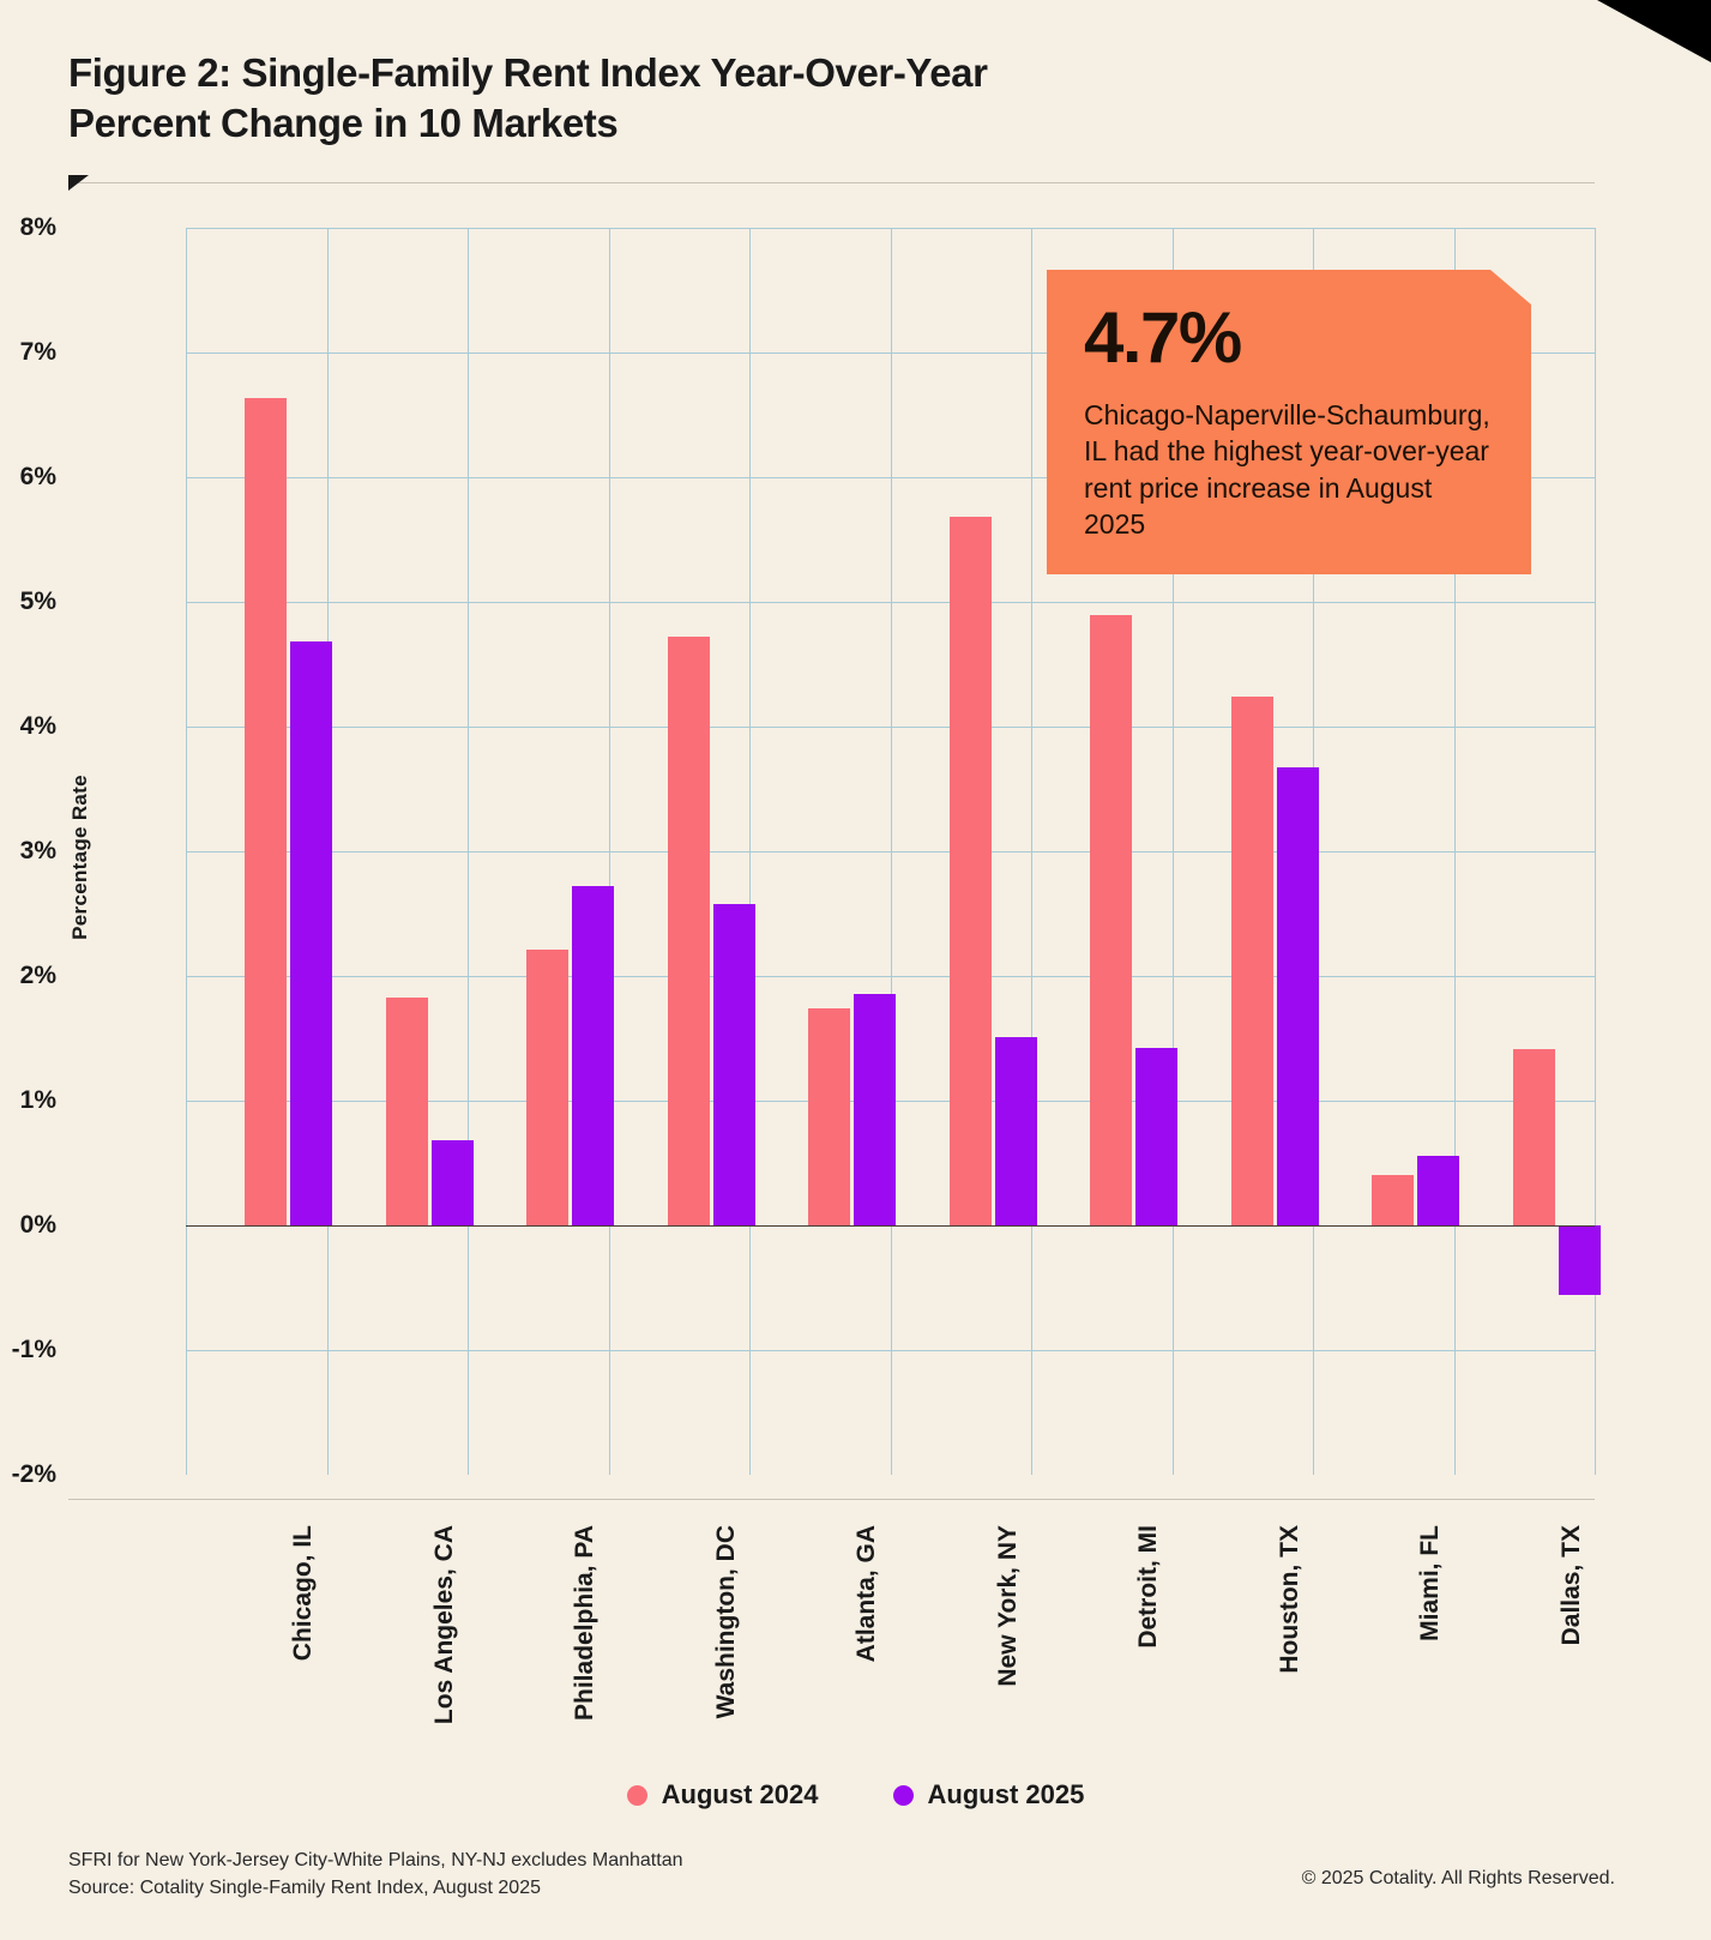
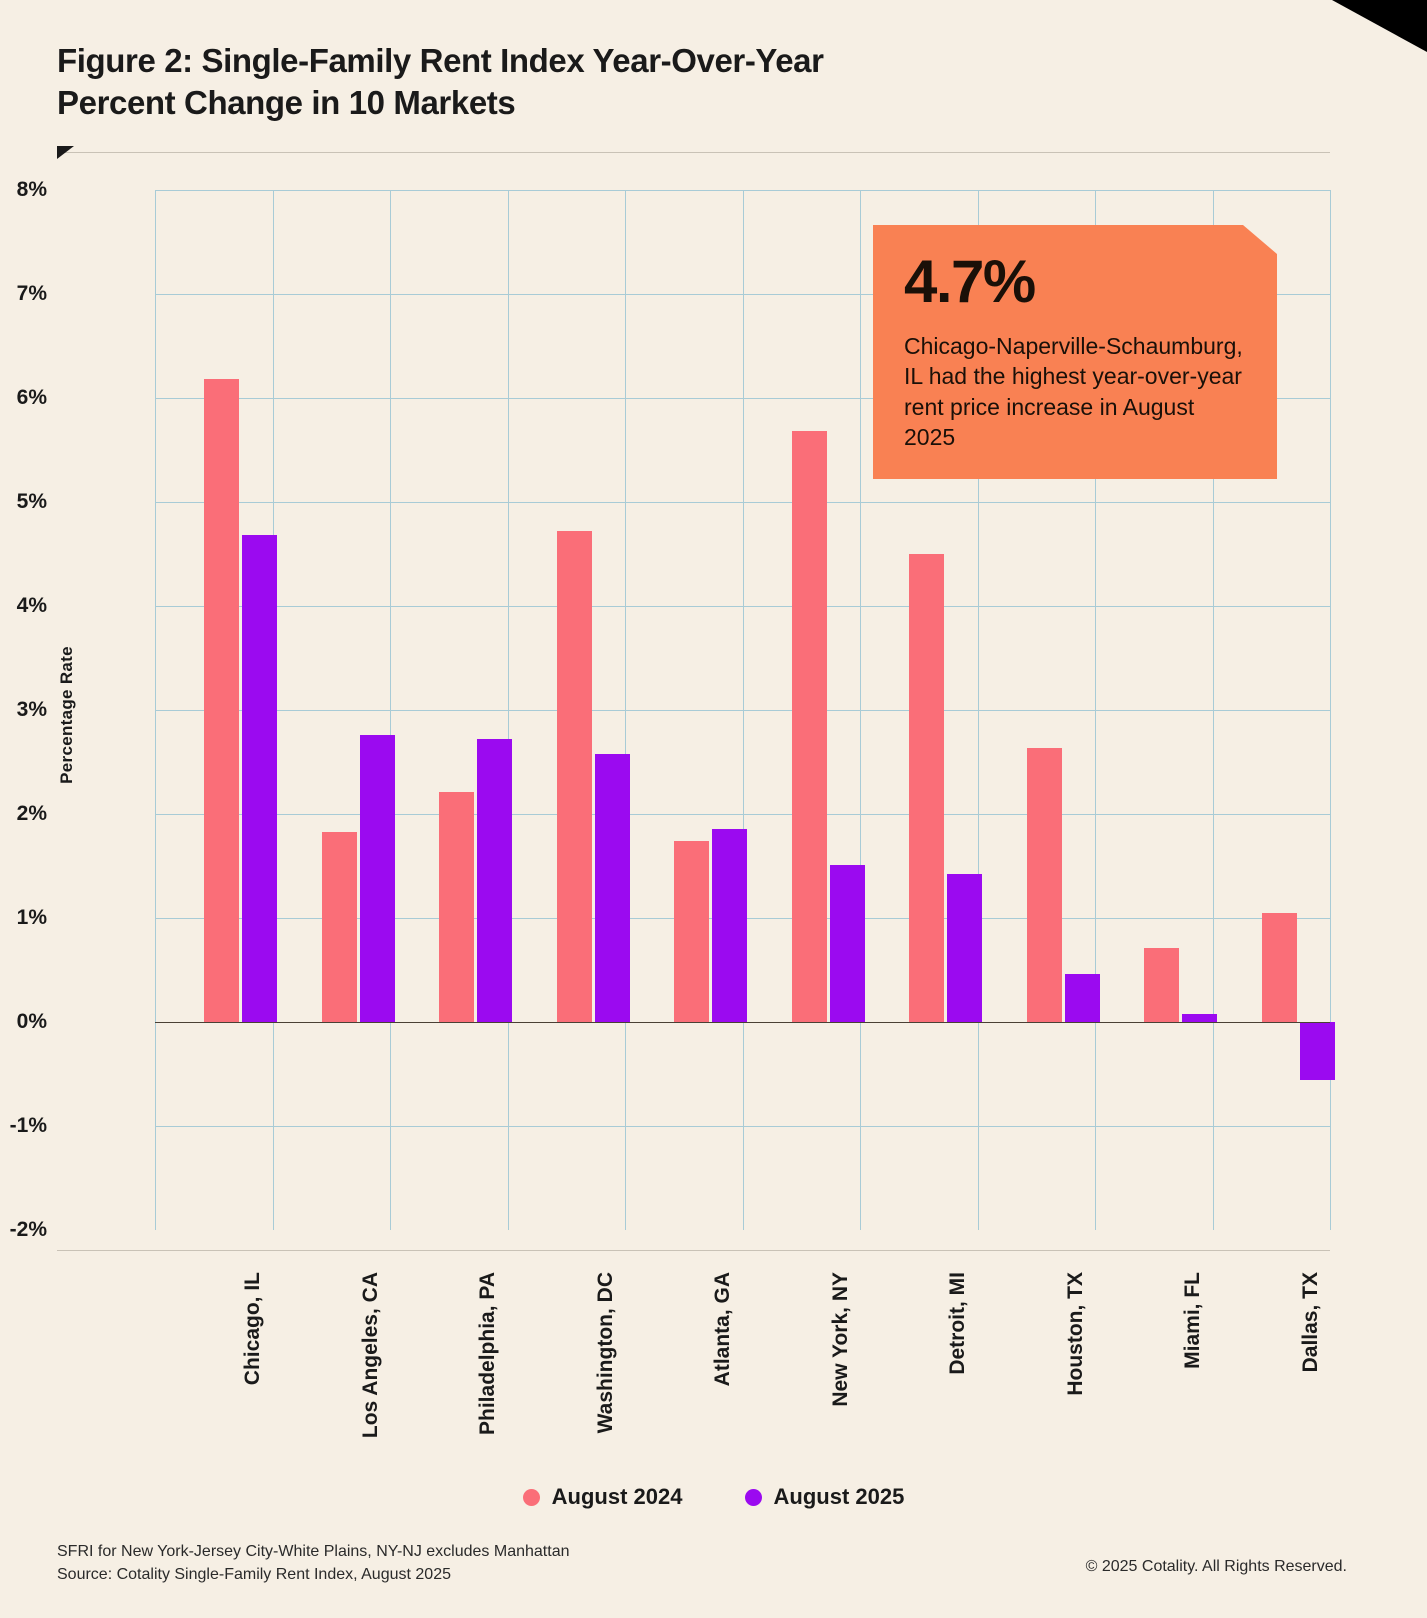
August 2024/Chicago, IL: 6.63% -> 6.18%
August 2025/Los Angeles, CA: 0.68% -> 2.76%
August 2024/Detroit, MI: 4.89% -> 4.50%
August 2024/Houston, TX: 4.24% -> 2.63%
August 2025/Houston, TX: 3.67% -> 0.46%
August 2024/Miami, FL: 0.40% -> 0.71%
August 2025/Miami, FL: 0.56% -> 0.08%
August 2024/Dallas, TX: 1.41% -> 1.05%
